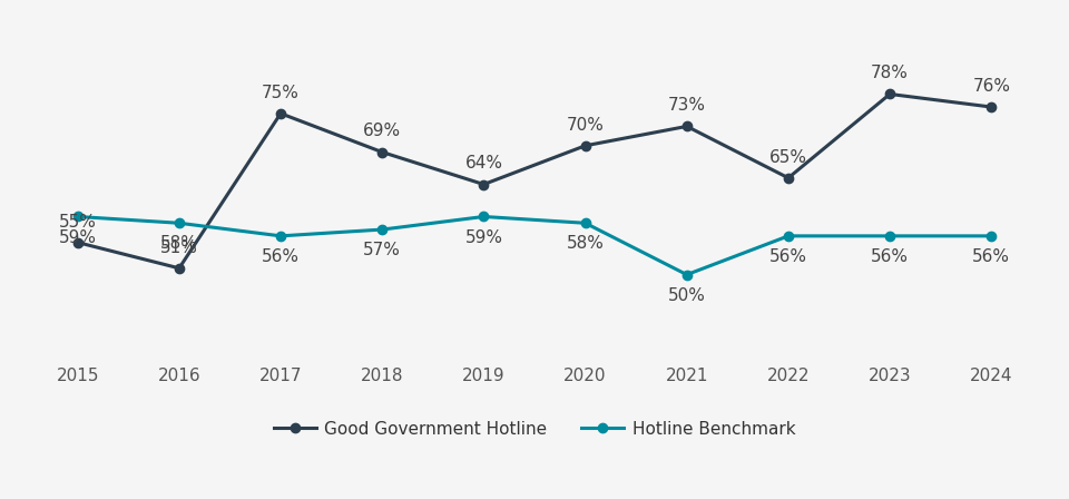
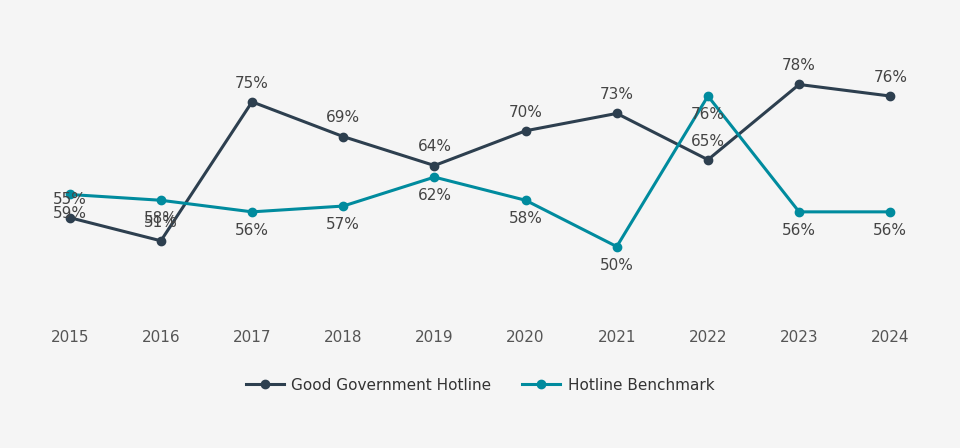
Hotline Benchmark/2019: 59% -> 62%
Hotline Benchmark/2022: 56% -> 76%
